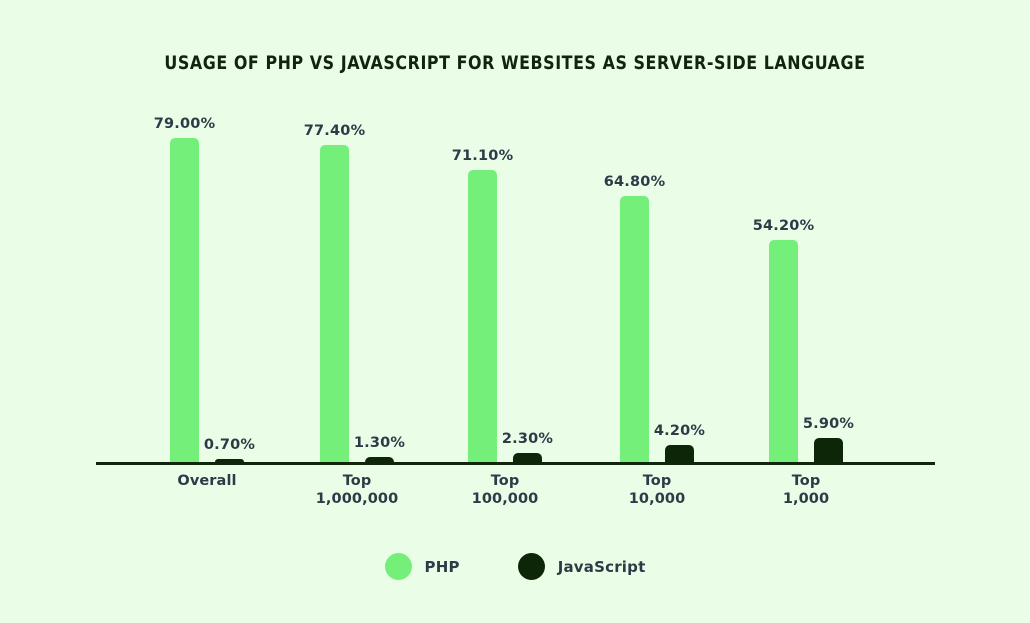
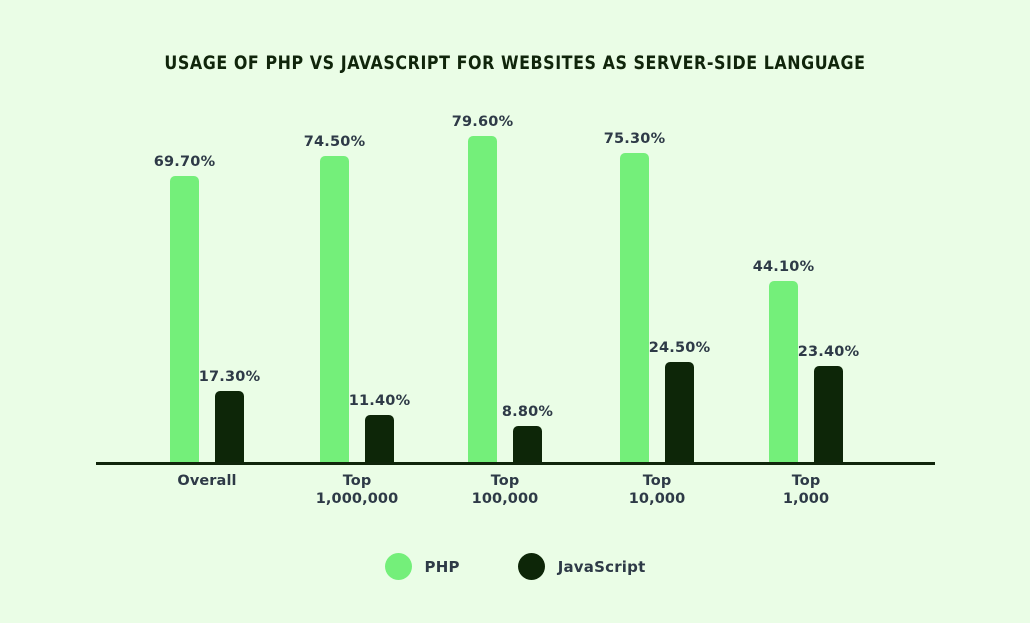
PHP/Overall: 79.00% -> 69.70%
JavaScript/Overall: 0.70% -> 17.30%
PHP/Top 1,000,000: 77.40% -> 74.50%
JavaScript/Top 1,000,000: 1.30% -> 11.40%
PHP/Top 100,000: 71.10% -> 79.60%
JavaScript/Top 100,000: 2.30% -> 8.80%
PHP/Top 10,000: 64.80% -> 75.30%
JavaScript/Top 10,000: 4.20% -> 24.50%
PHP/Top 1,000: 54.20% -> 44.10%
JavaScript/Top 1,000: 5.90% -> 23.40%
